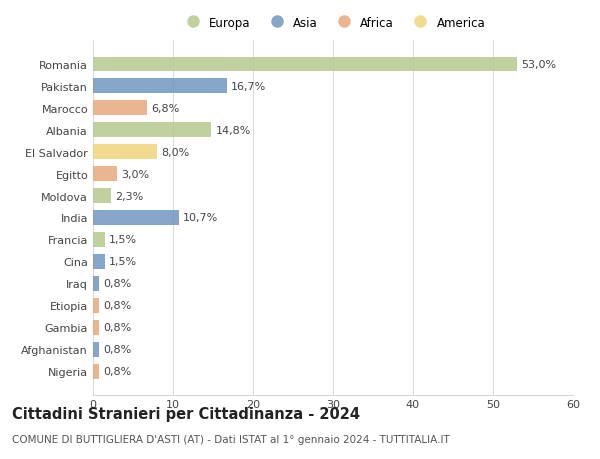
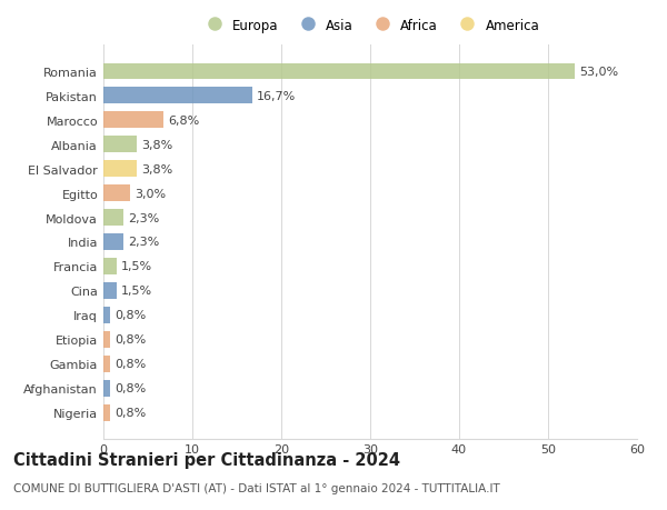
Albania: 14,8% -> 3,8%
El Salvador: 8,0% -> 3,8%
India: 10,7% -> 2,3%
